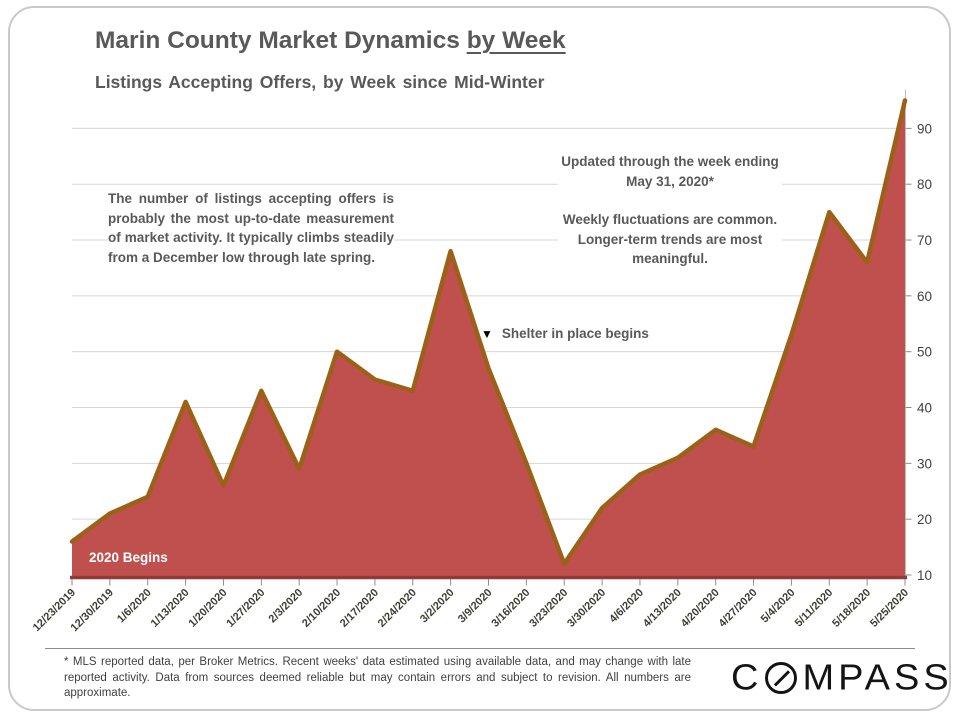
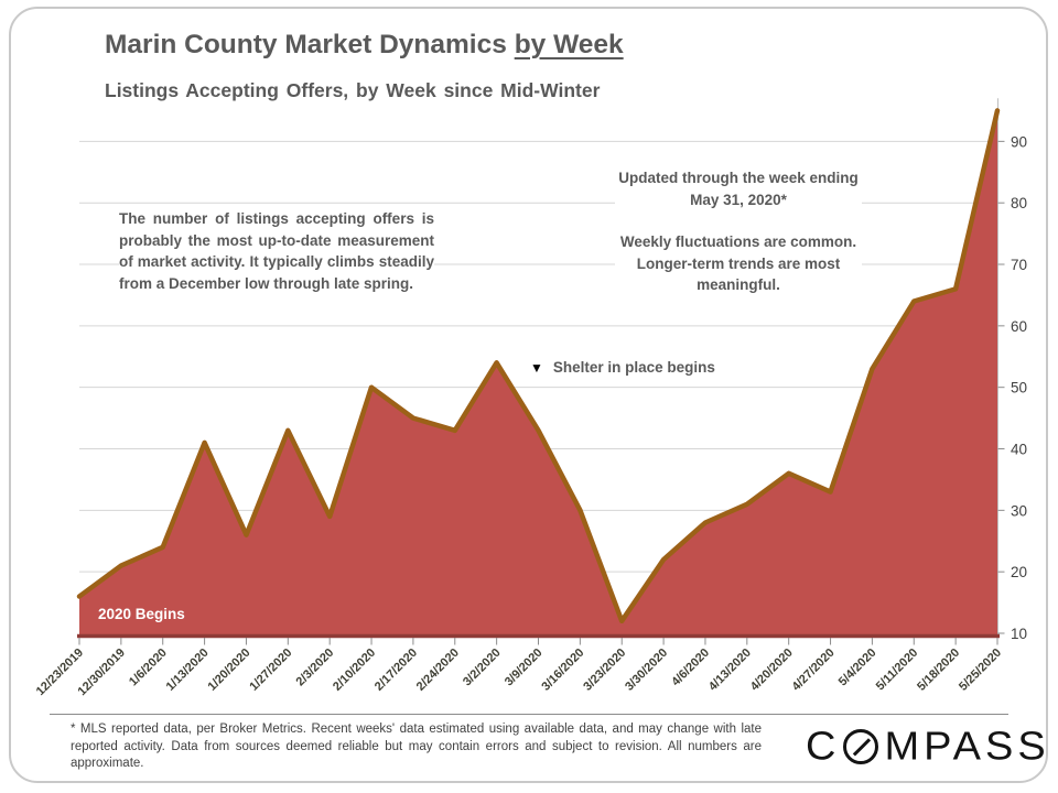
3/2/2020: 68 -> 54
3/9/2020: 47 -> 43
5/11/2020: 75 -> 64
